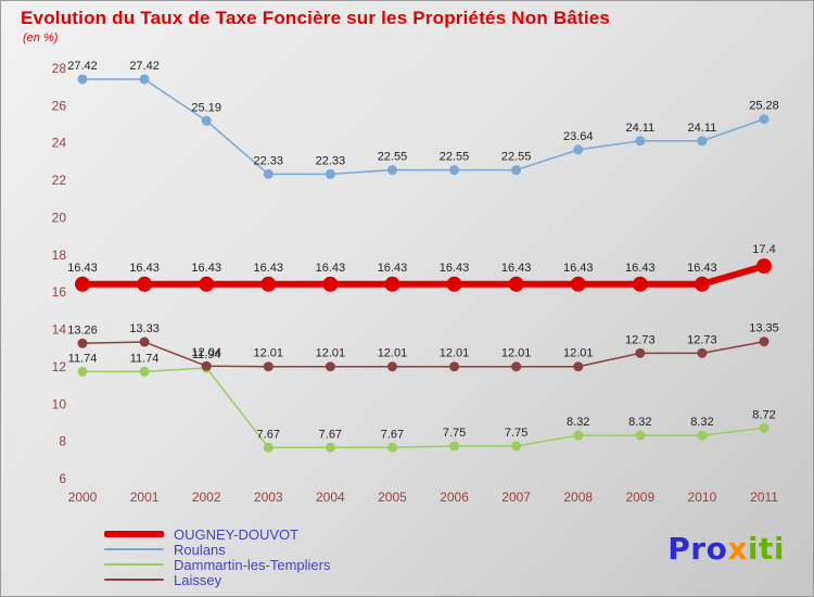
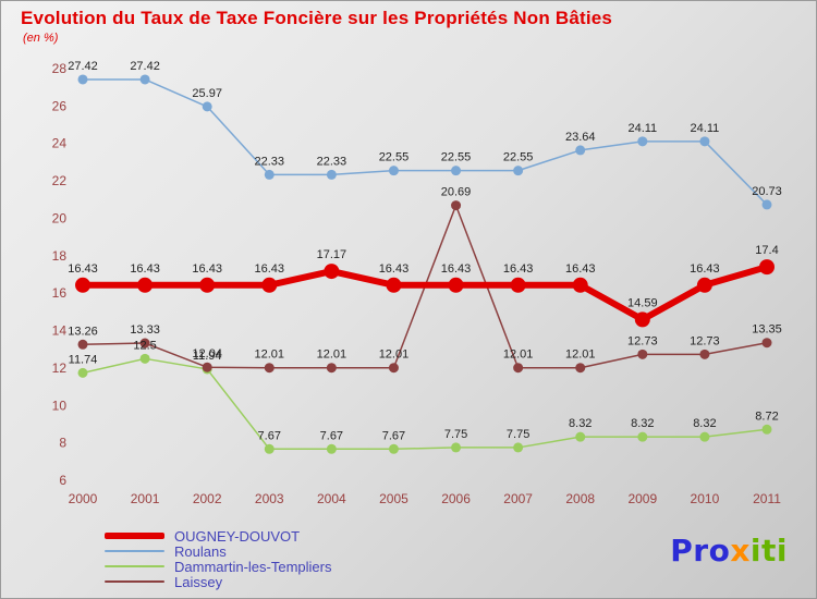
Dammartin-les-Templiers/2001: 11.74 -> 12.5
Roulans/2002: 25.19 -> 25.97
OUGNEY-DOUVOT/2004: 16.43 -> 17.17
Laissey/2006: 12.01 -> 20.69
OUGNEY-DOUVOT/2009: 16.43 -> 14.59
Roulans/2011: 25.28 -> 20.73
